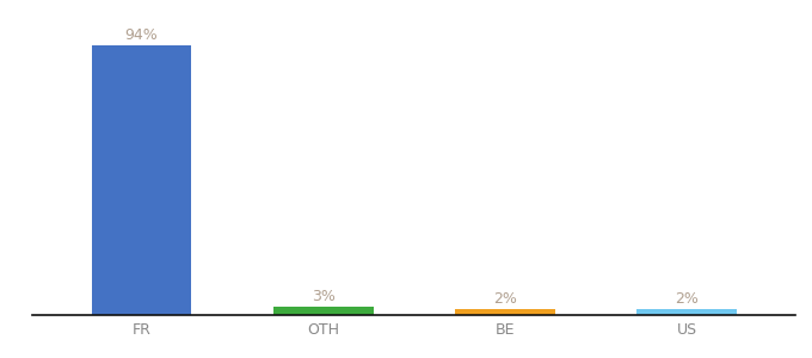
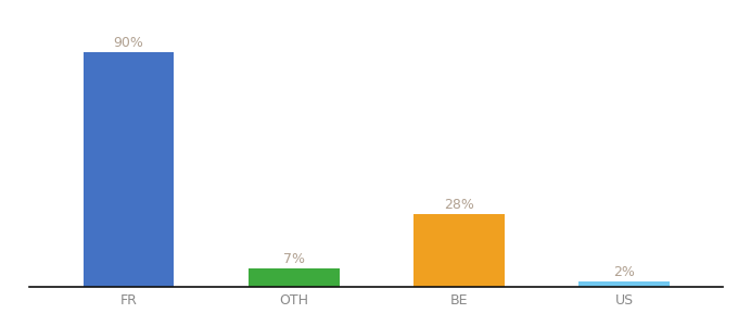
FR: 94% -> 90%
OTH: 3% -> 7%
BE: 2% -> 28%
